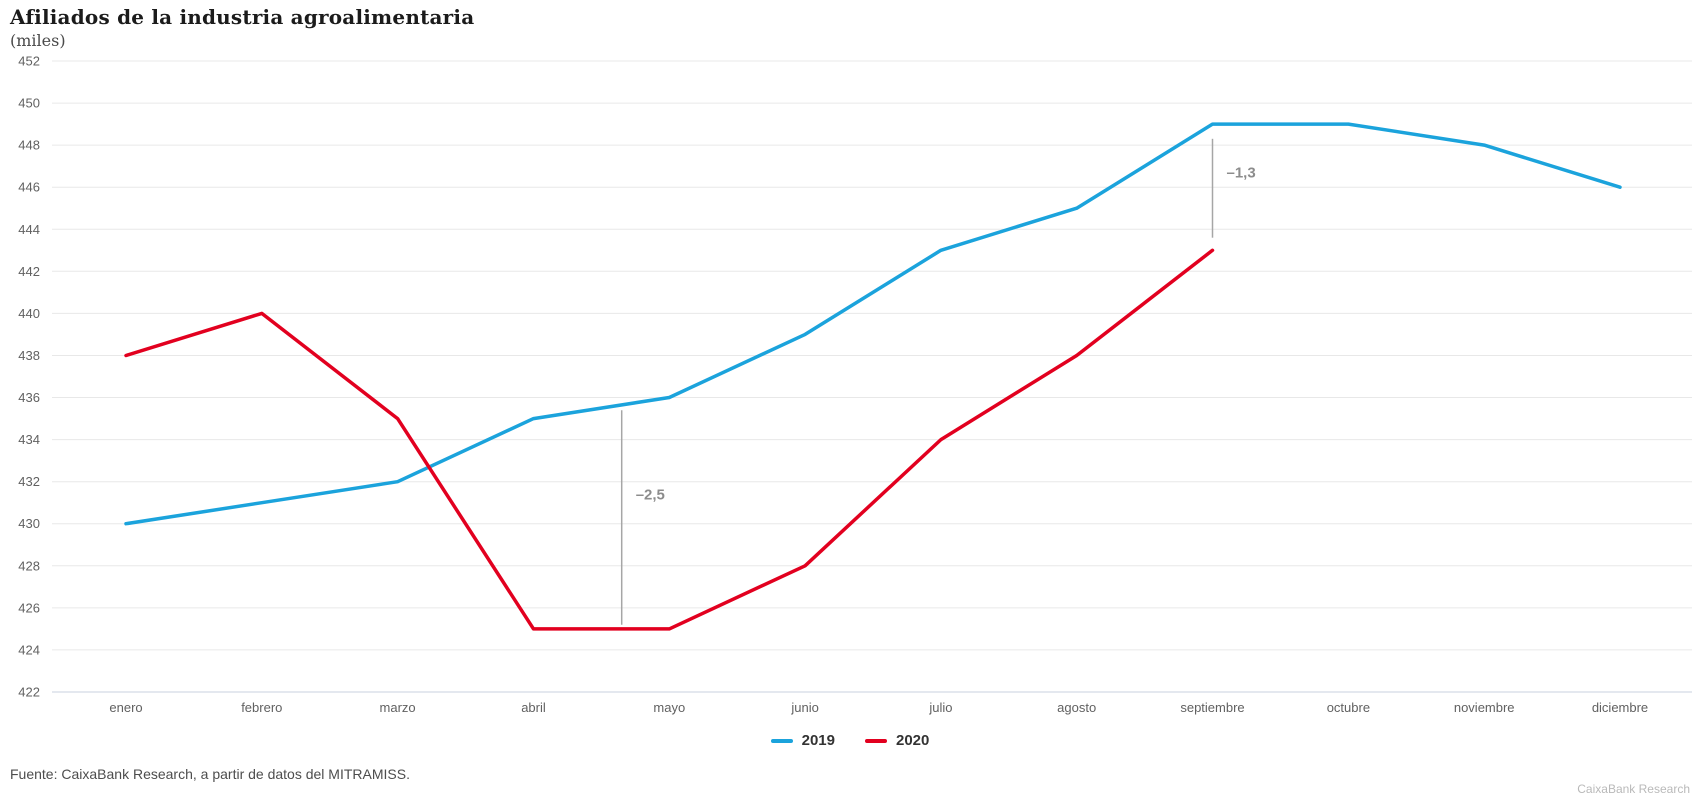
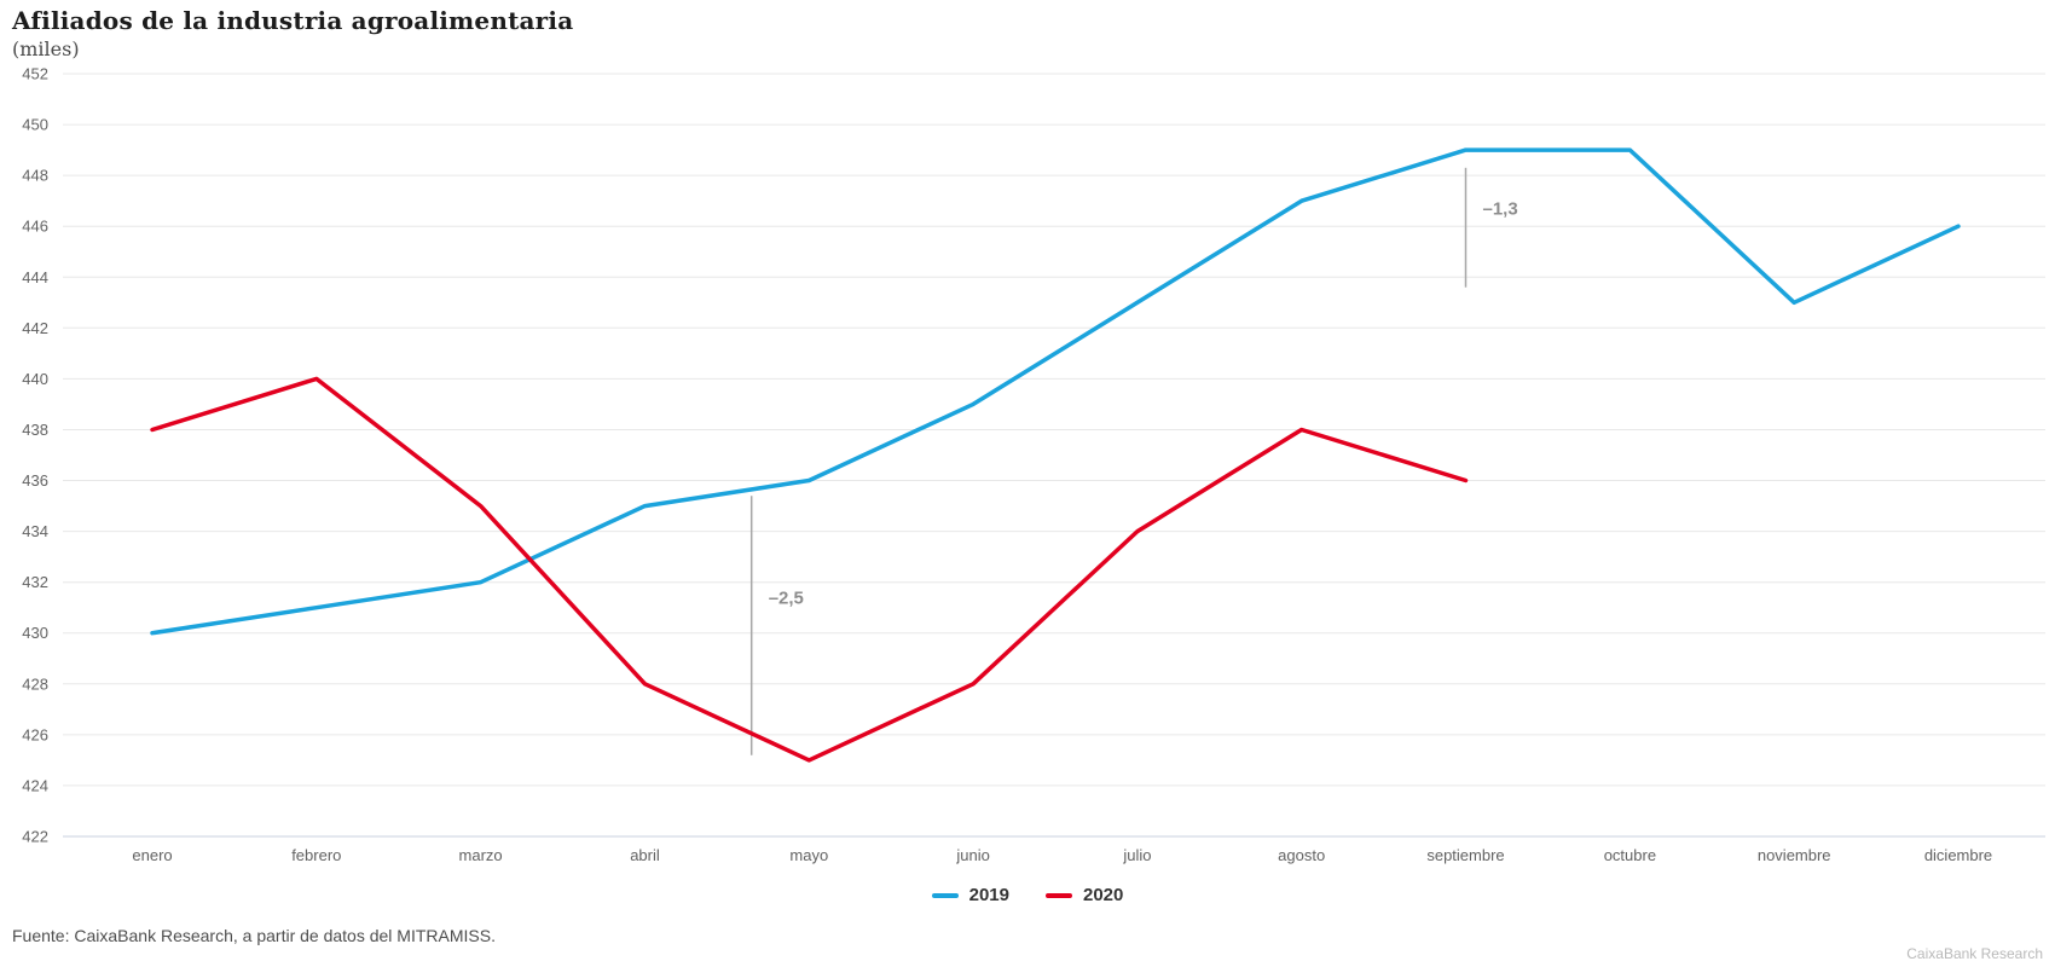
2020/abril: 425 -> 428
2019/agosto: 445 -> 447
2020/septiembre: 443 -> 436
2019/noviembre: 448 -> 443
